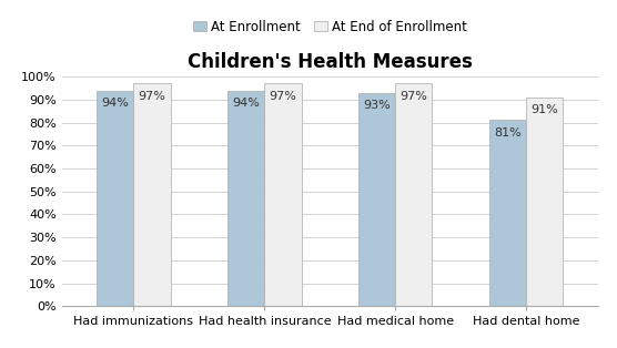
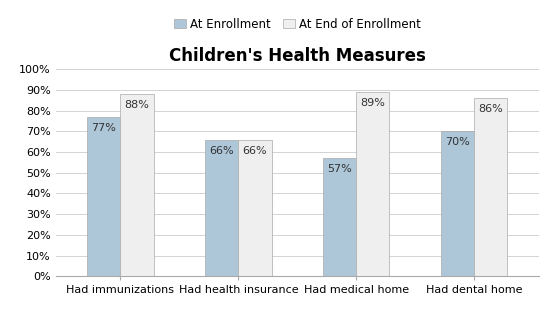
At Enrollment/Had immunizations: 94% -> 77%
At End of Enrollment/Had immunizations: 97% -> 88%
At Enrollment/Had health insurance: 94% -> 66%
At End of Enrollment/Had health insurance: 97% -> 66%
At Enrollment/Had medical home: 93% -> 57%
At End of Enrollment/Had medical home: 97% -> 89%
At Enrollment/Had dental home: 81% -> 70%
At End of Enrollment/Had dental home: 91% -> 86%
